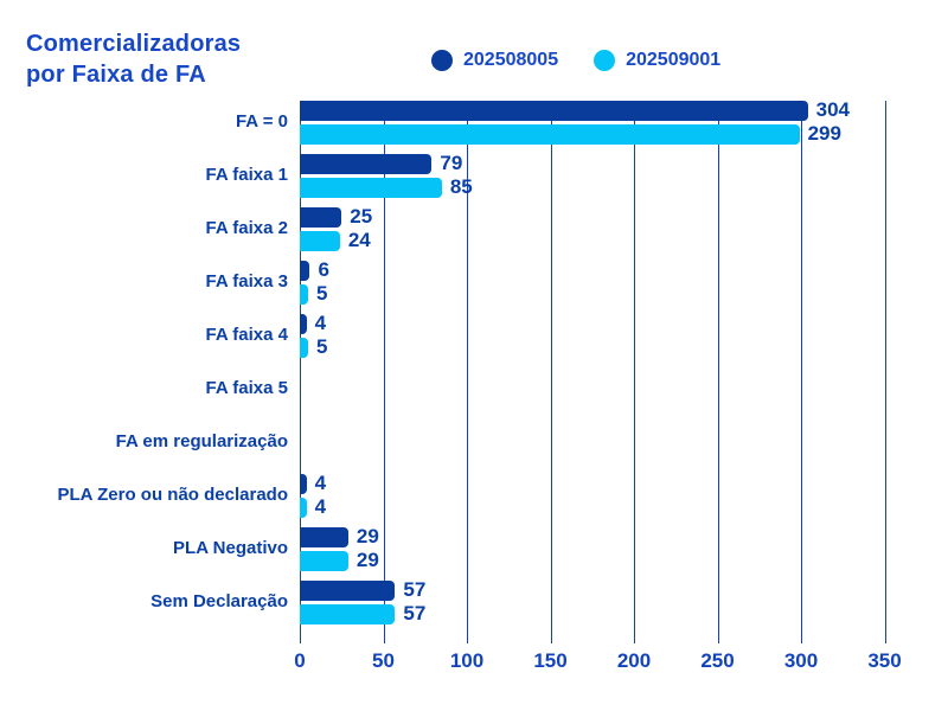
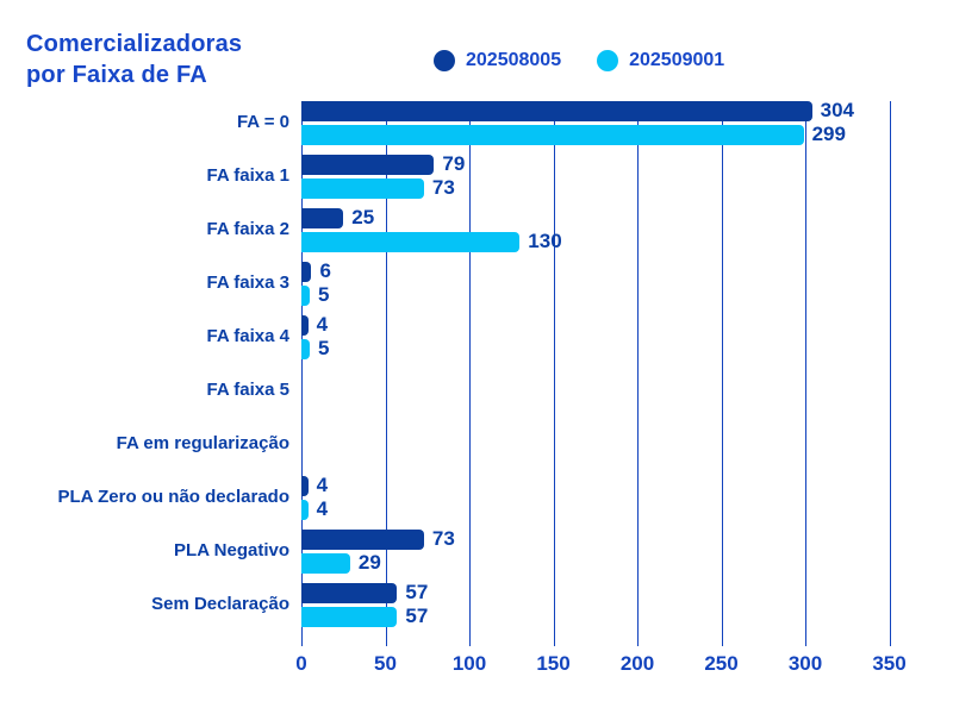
202509001/FA faixa 1: 85 -> 73
202509001/FA faixa 2: 24 -> 130
202508005/PLA Negativo: 29 -> 73
